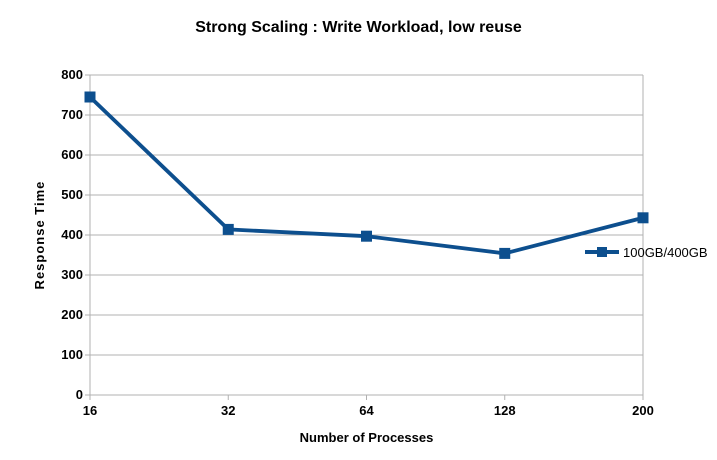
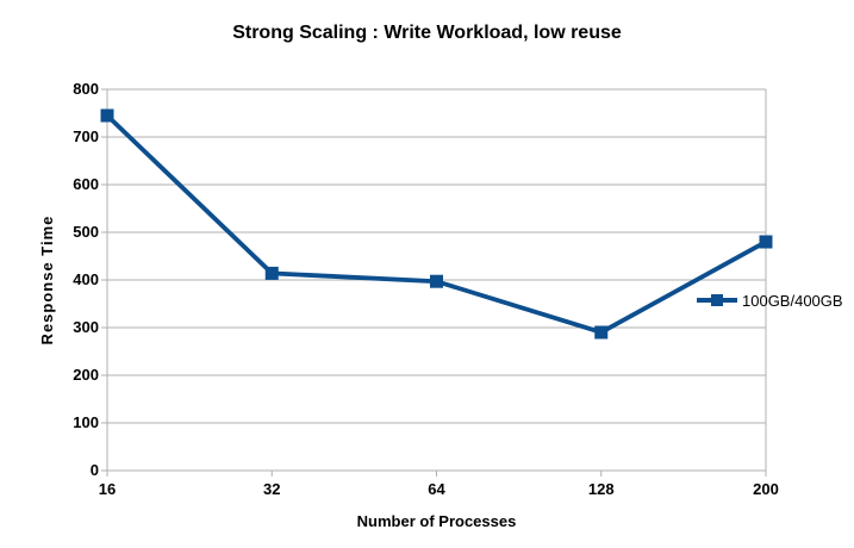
128: 350 -> 290
200: 440 -> 480
